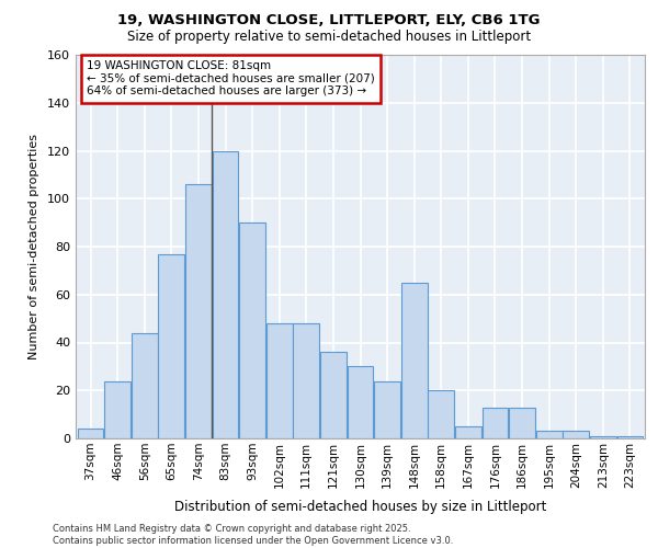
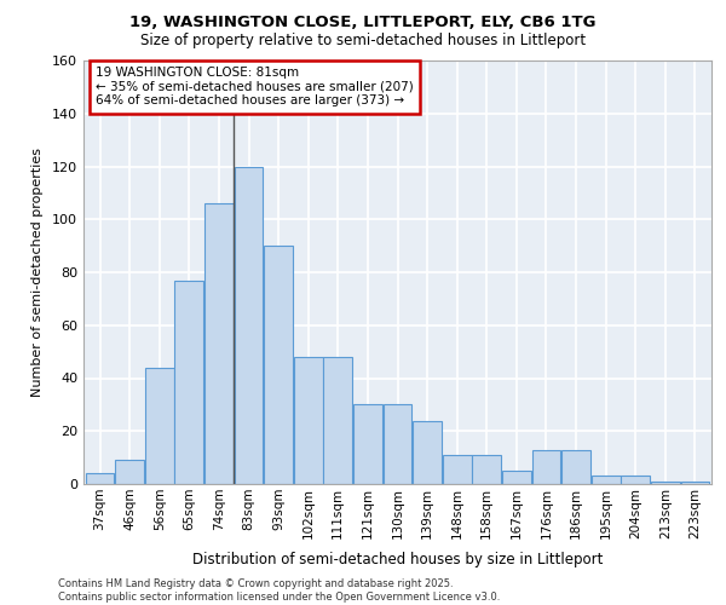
46sqm: 24 -> 9
121sqm: 36 -> 30
148sqm: 65 -> 11
158sqm: 20 -> 11
